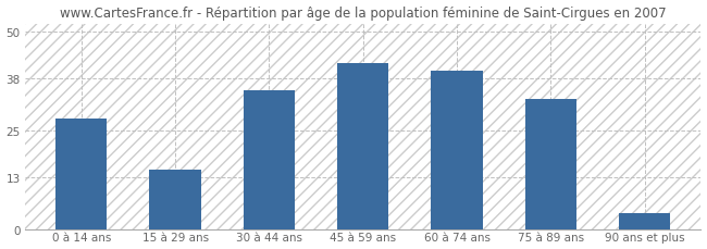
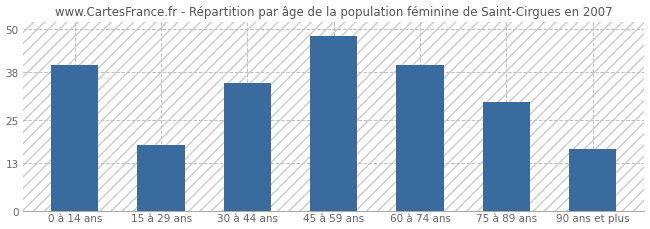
0 à 14 ans: 28 -> 40
15 à 29 ans: 15 -> 18
45 à 59 ans: 42 -> 48
75 à 89 ans: 33 -> 30
90 ans et plus: 4 -> 17
